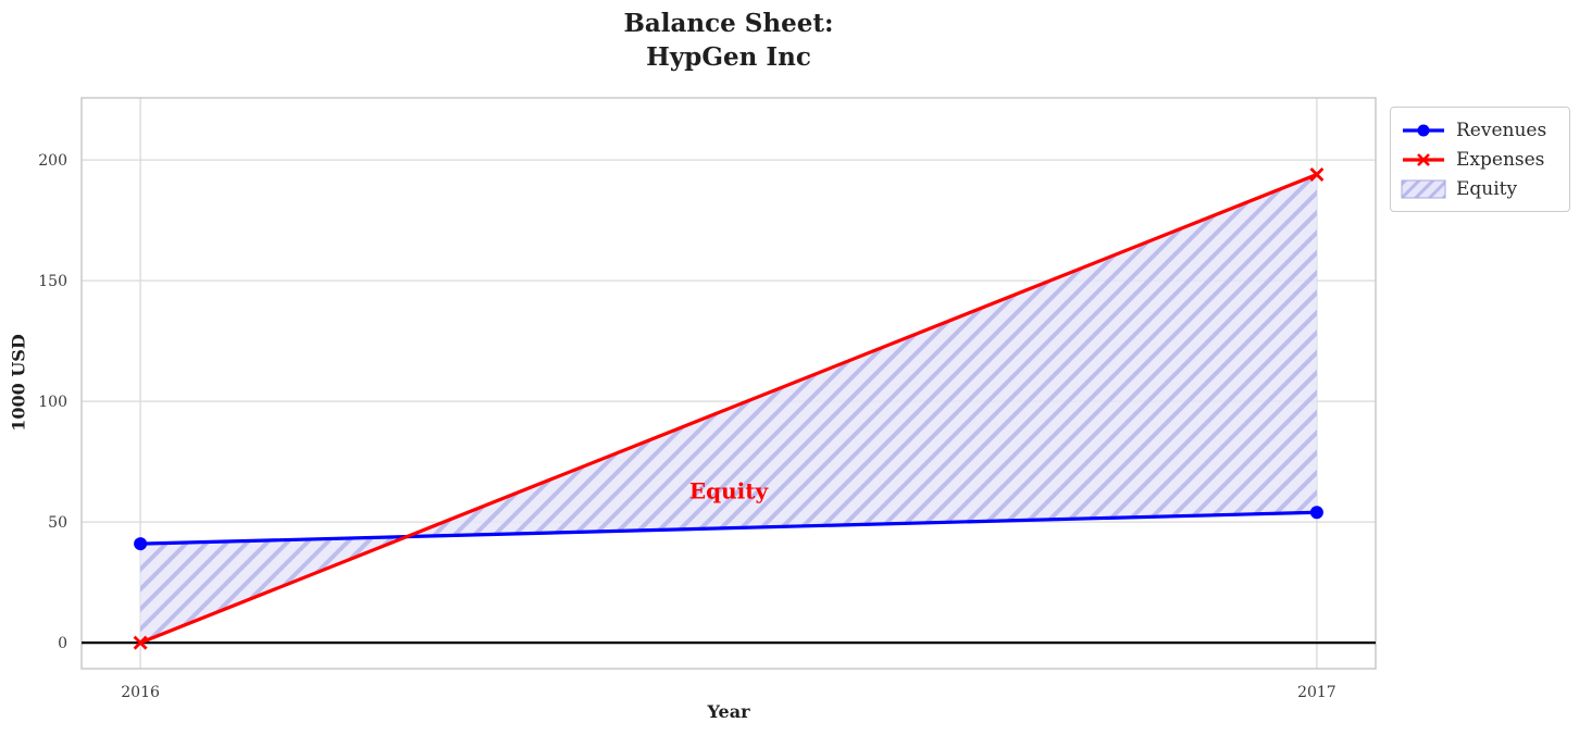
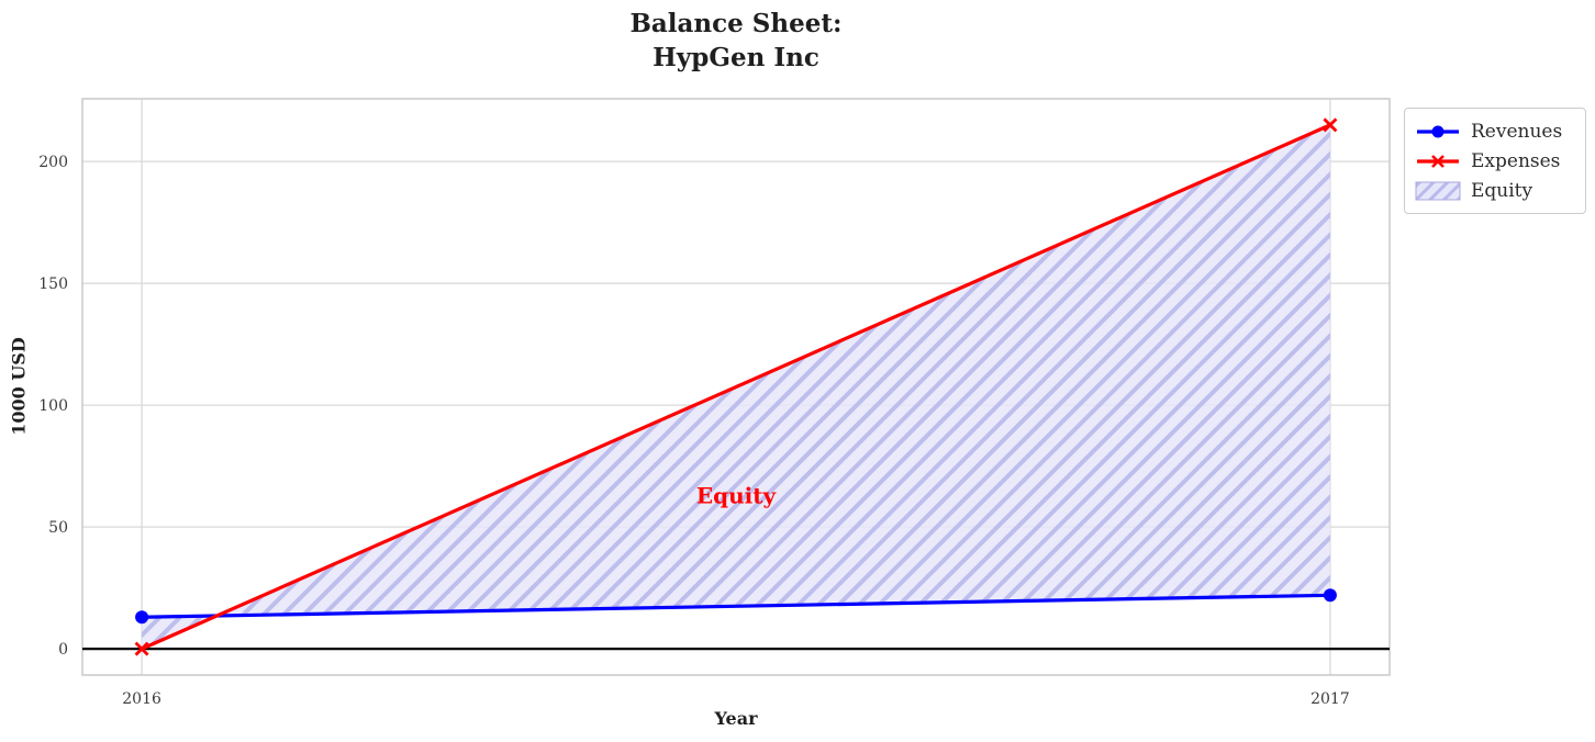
Revenues/2016: 41 -> 13
Revenues/2017: 54 -> 22
Expenses/2017: 194 -> 215
